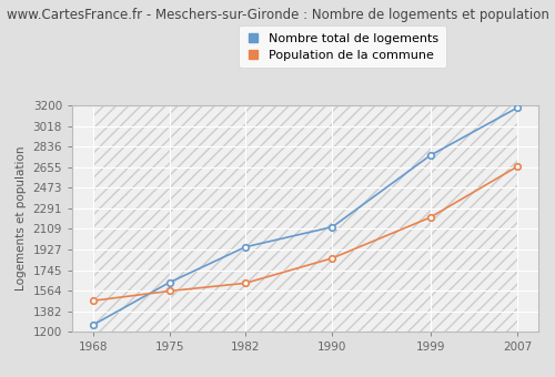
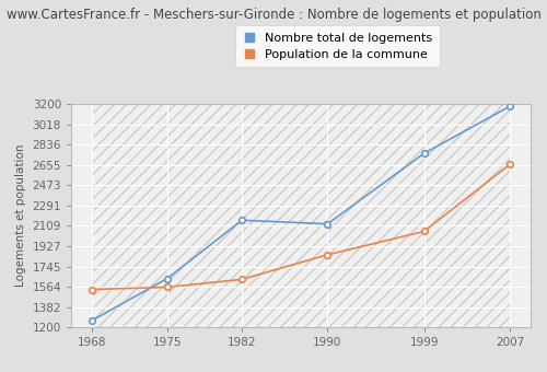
Population de la commune/1968: 1480 -> 1540
Nombre total de logements/1982: 1950 -> 2160
Population de la commune/1999: 2210 -> 2060
